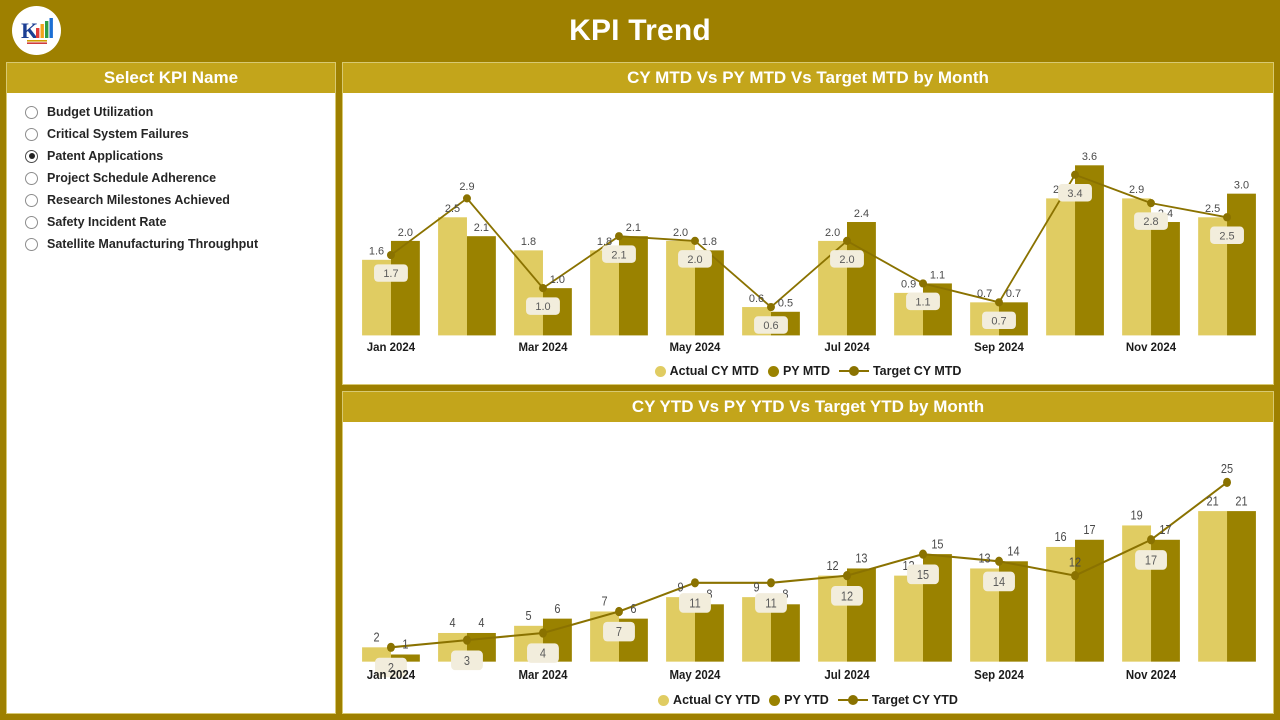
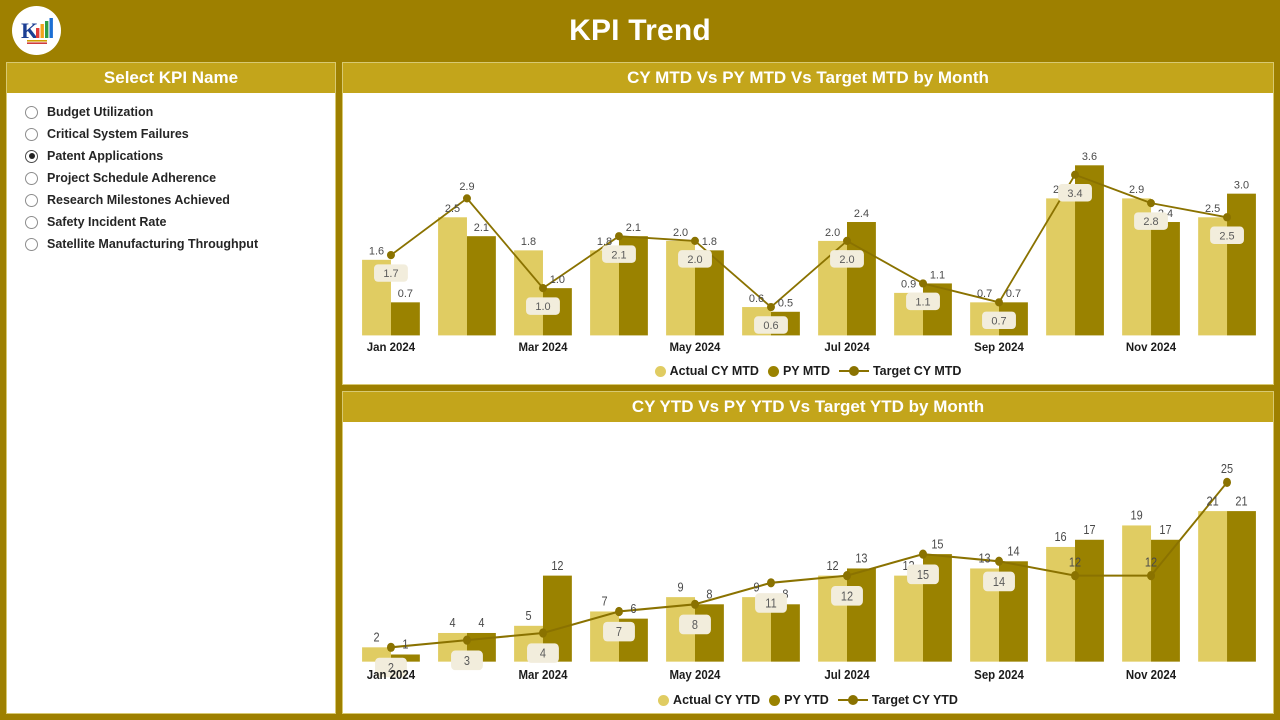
CY MTD Vs PY MTD Vs Target MTD by Month/PY MTD/Jan 2024: 2.0 -> 0.7
CY YTD Vs PY YTD Vs Target YTD by Month/PY YTD/Mar 2024: 6 -> 12
CY YTD Vs PY YTD Vs Target YTD by Month/Target CY YTD/May 2024: 11 -> 8
CY YTD Vs PY YTD Vs Target YTD by Month/Target CY YTD/Nov 2024: 17 -> 12
